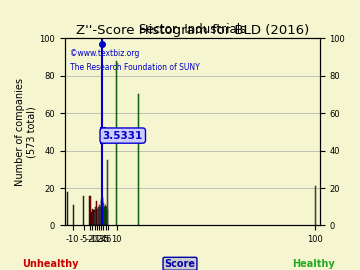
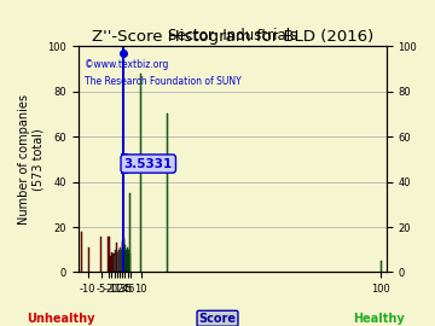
100: 21 -> 5
